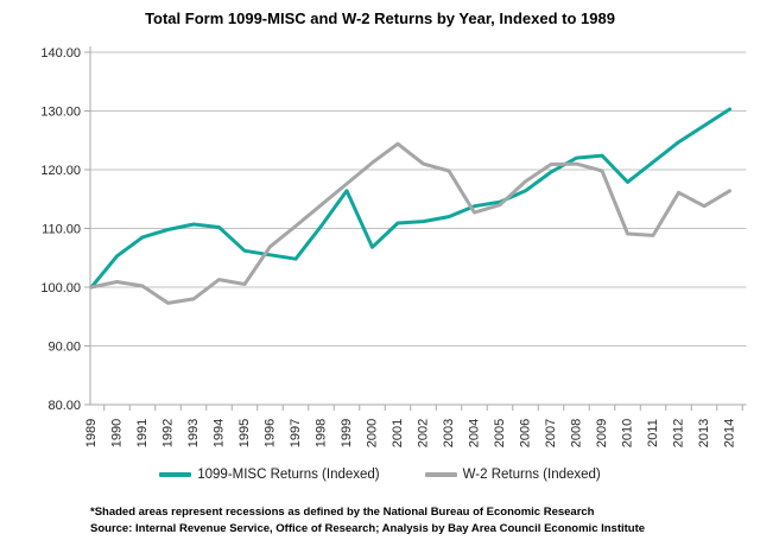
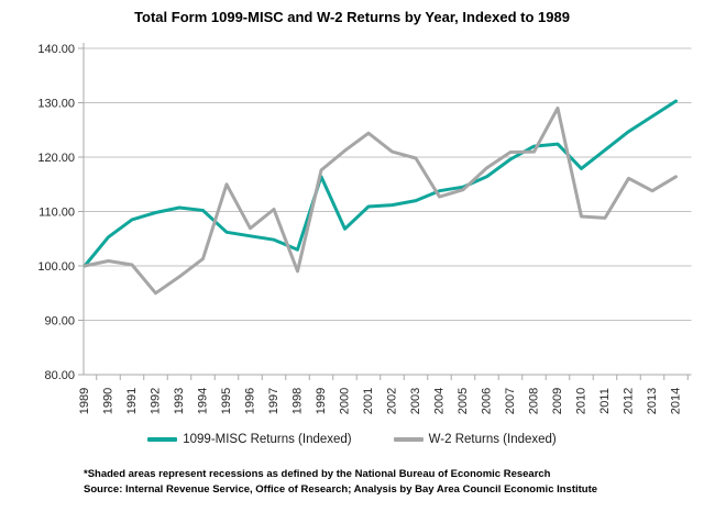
W-2 Returns (Indexed)/1992: 97 -> 95
W-2 Returns (Indexed)/1995: 100 -> 115
1099-MISC Returns (Indexed)/1998: 110 -> 103
W-2 Returns (Indexed)/1998: 114 -> 99
W-2 Returns (Indexed)/2009: 120 -> 129
